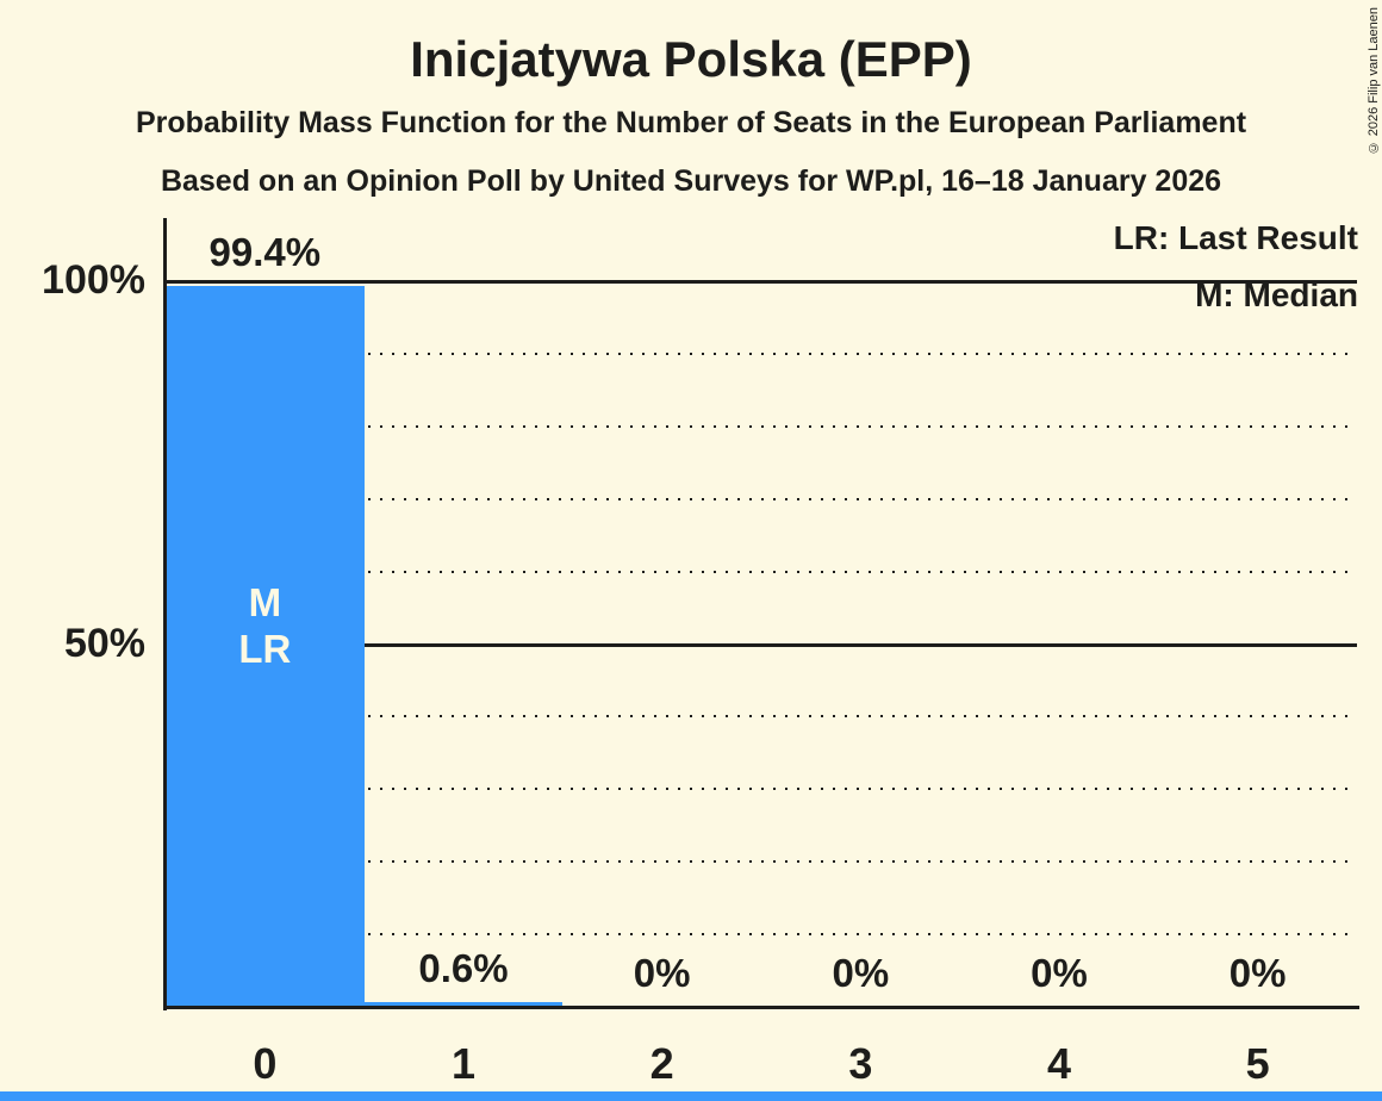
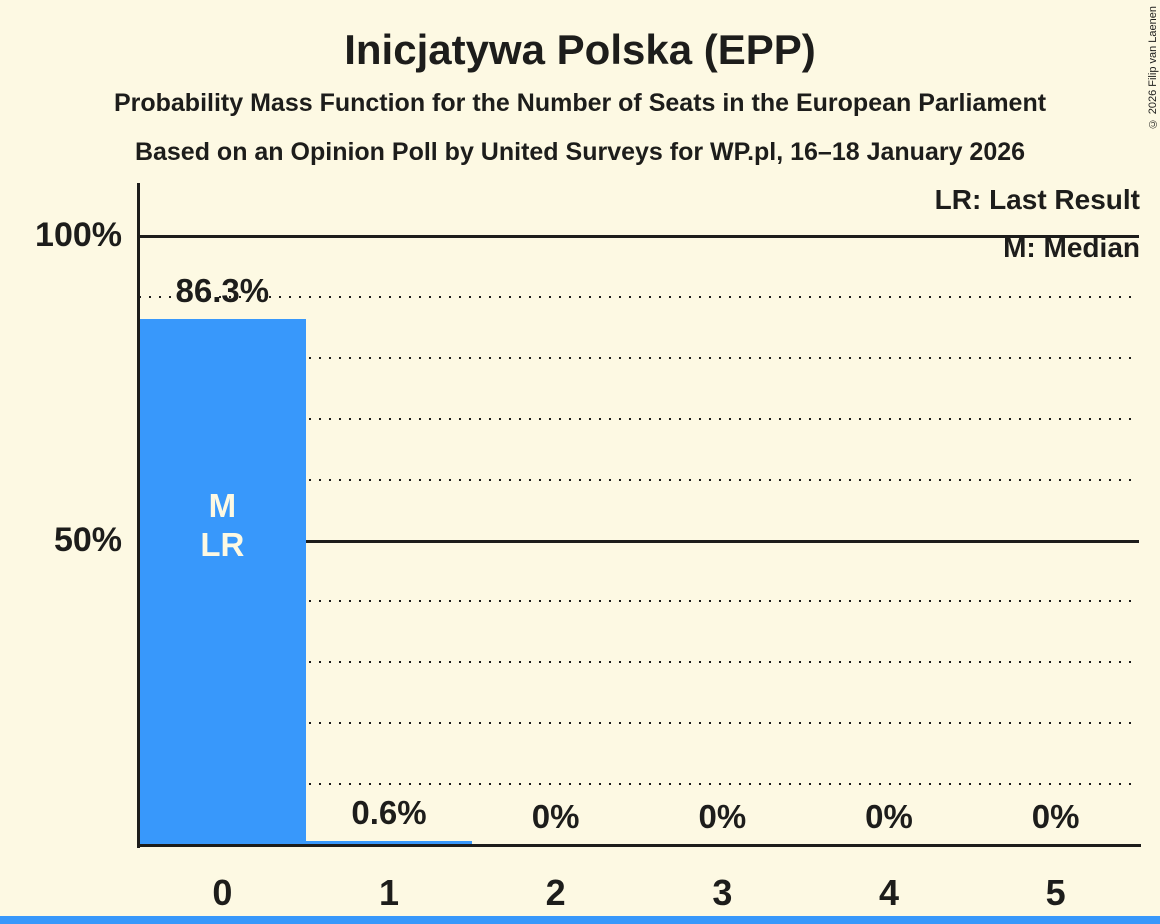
0: 99.4% -> 86.3%
